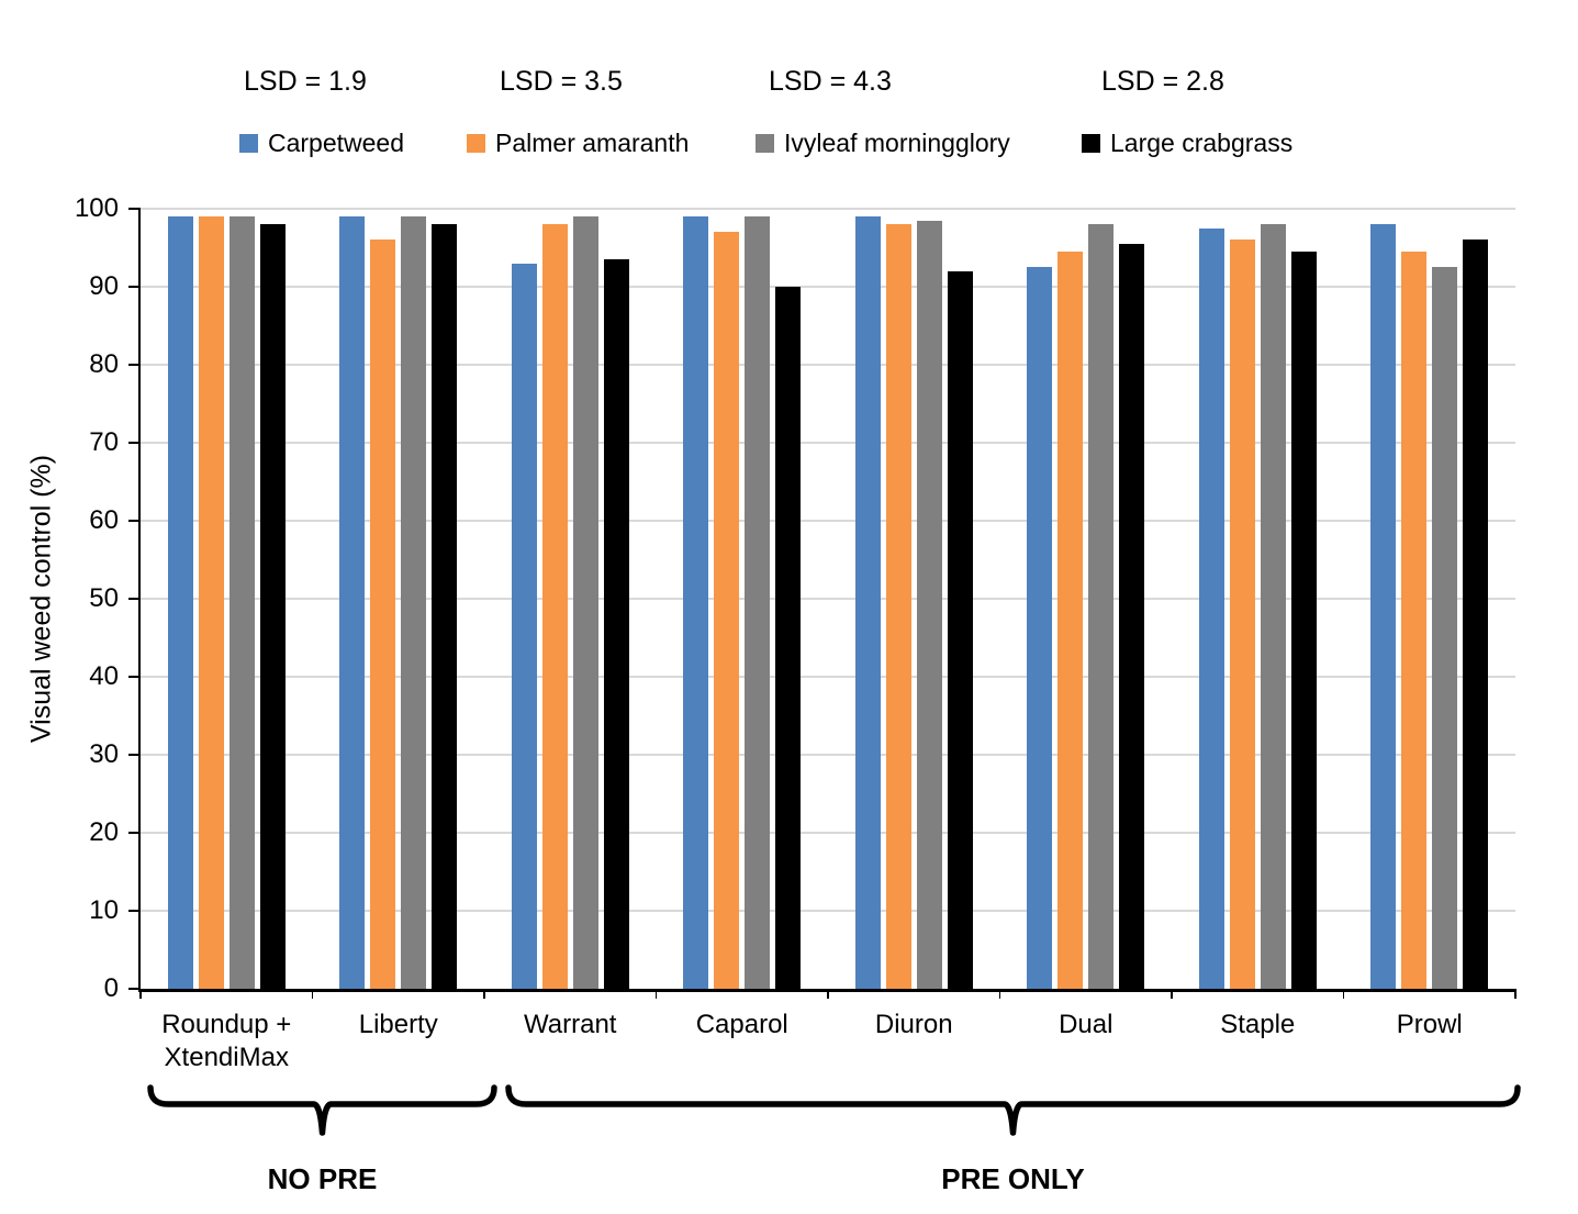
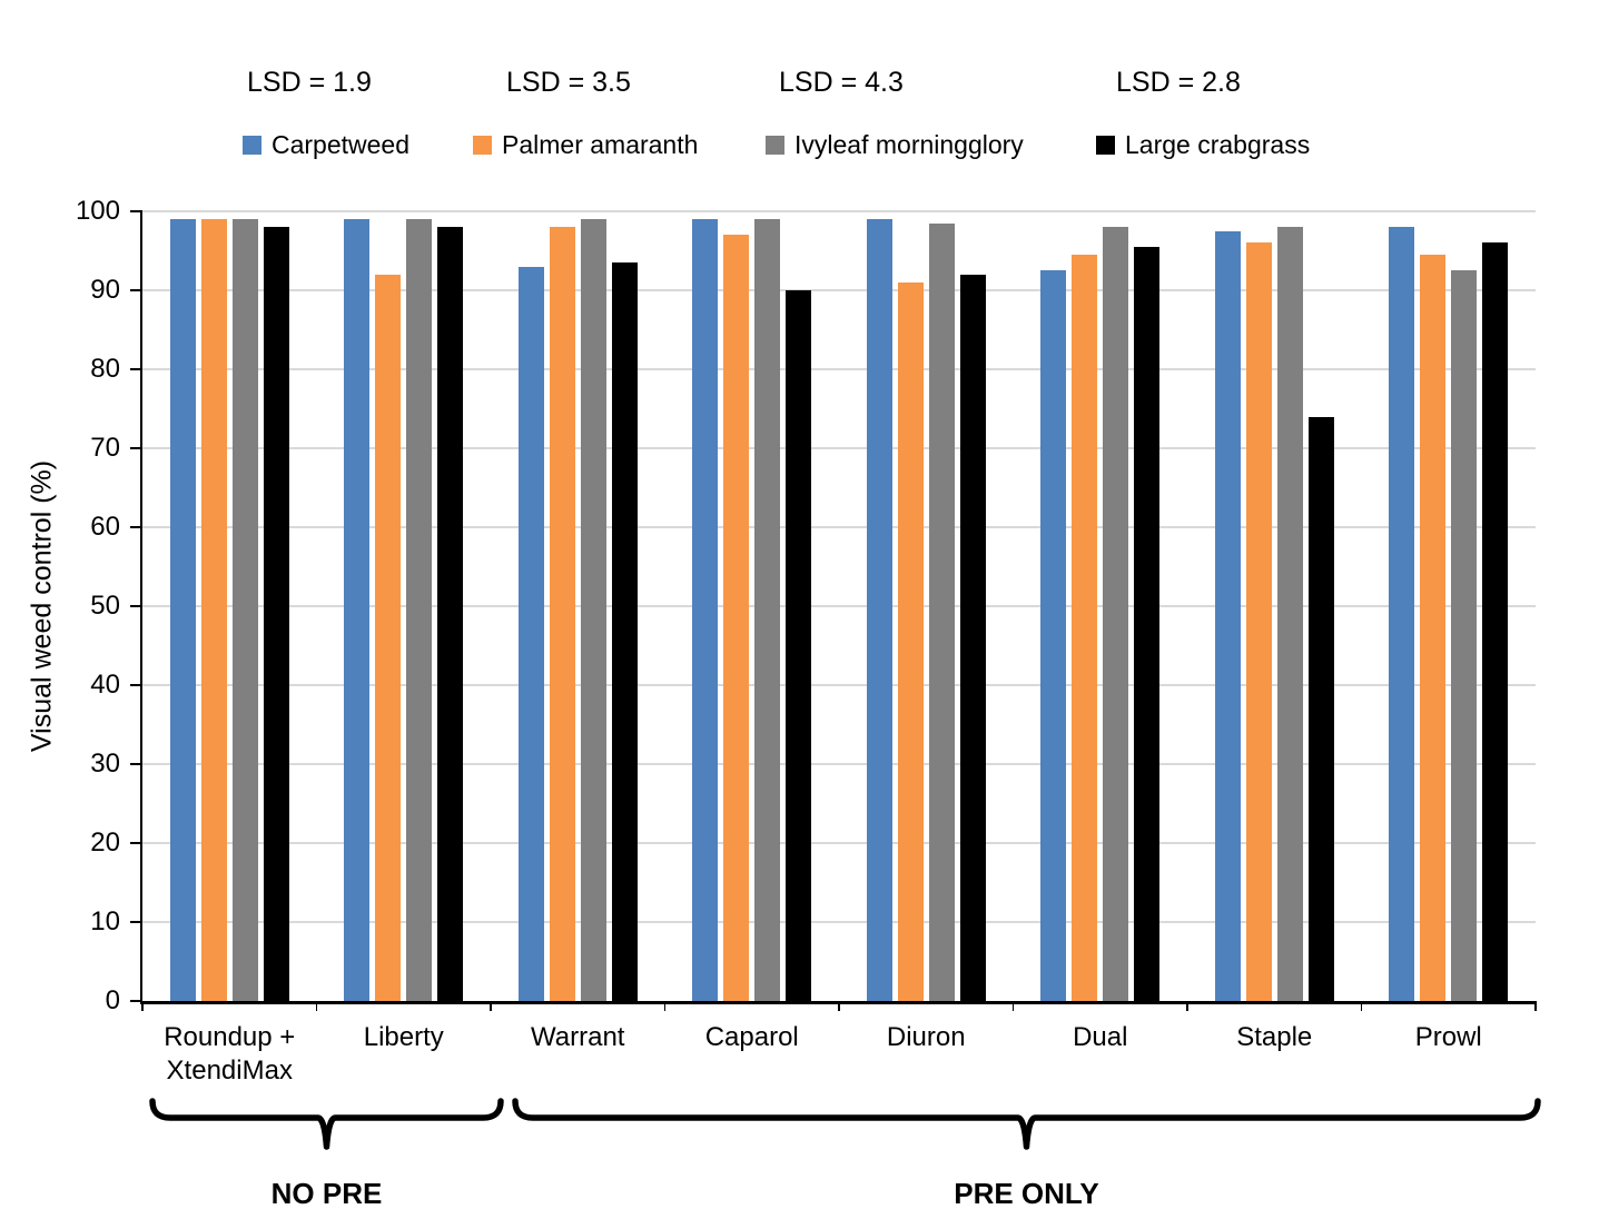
Palmer amaranth/Liberty: 96 -> 92
Palmer amaranth/Diuron: 98 -> 91
Large crabgrass/Staple: 94 -> 74
